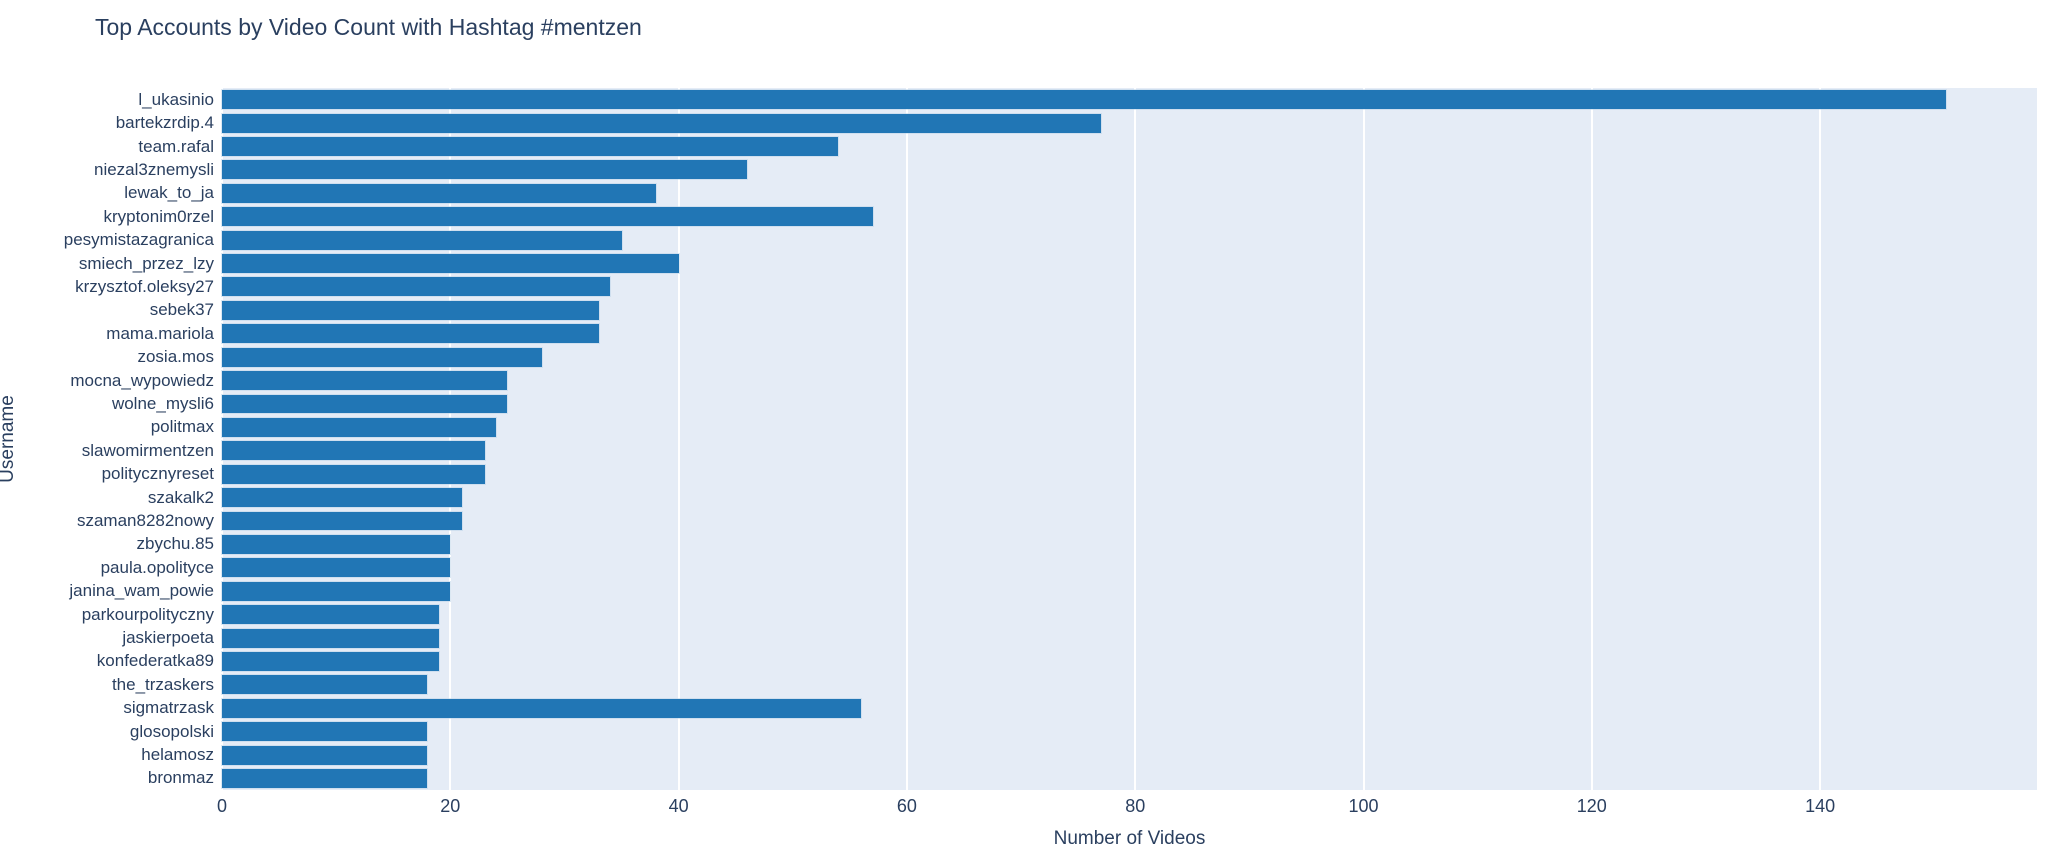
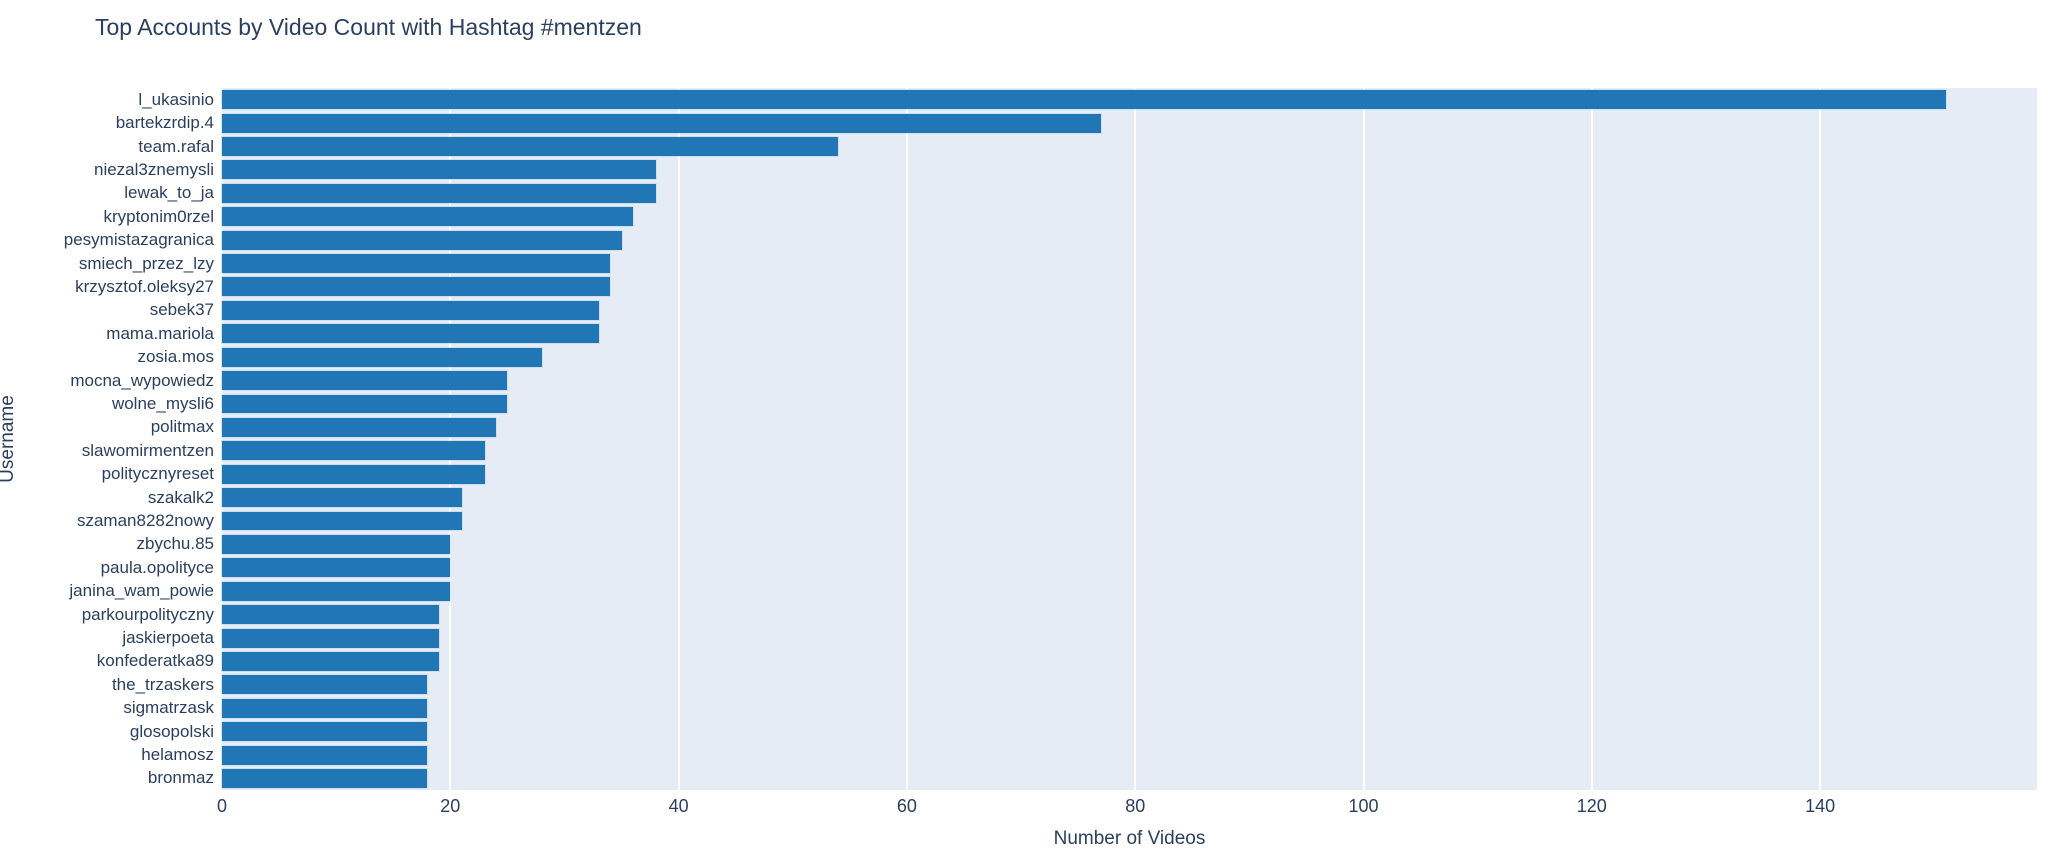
niezal3znemysli: 46 -> 38
kryptonim0rzel: 57 -> 36
smiech_przez_lzy: 40 -> 34
sigmatrzask: 56 -> 18
